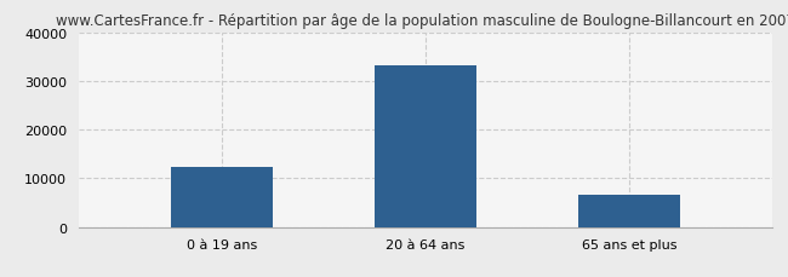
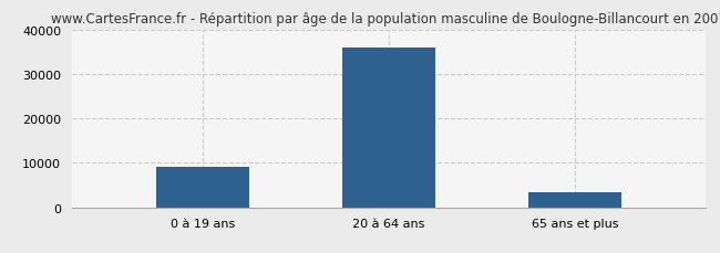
0 à 19 ans: 12400 -> 9000
20 à 64 ans: 33200 -> 36000
65 ans et plus: 6700 -> 3500
